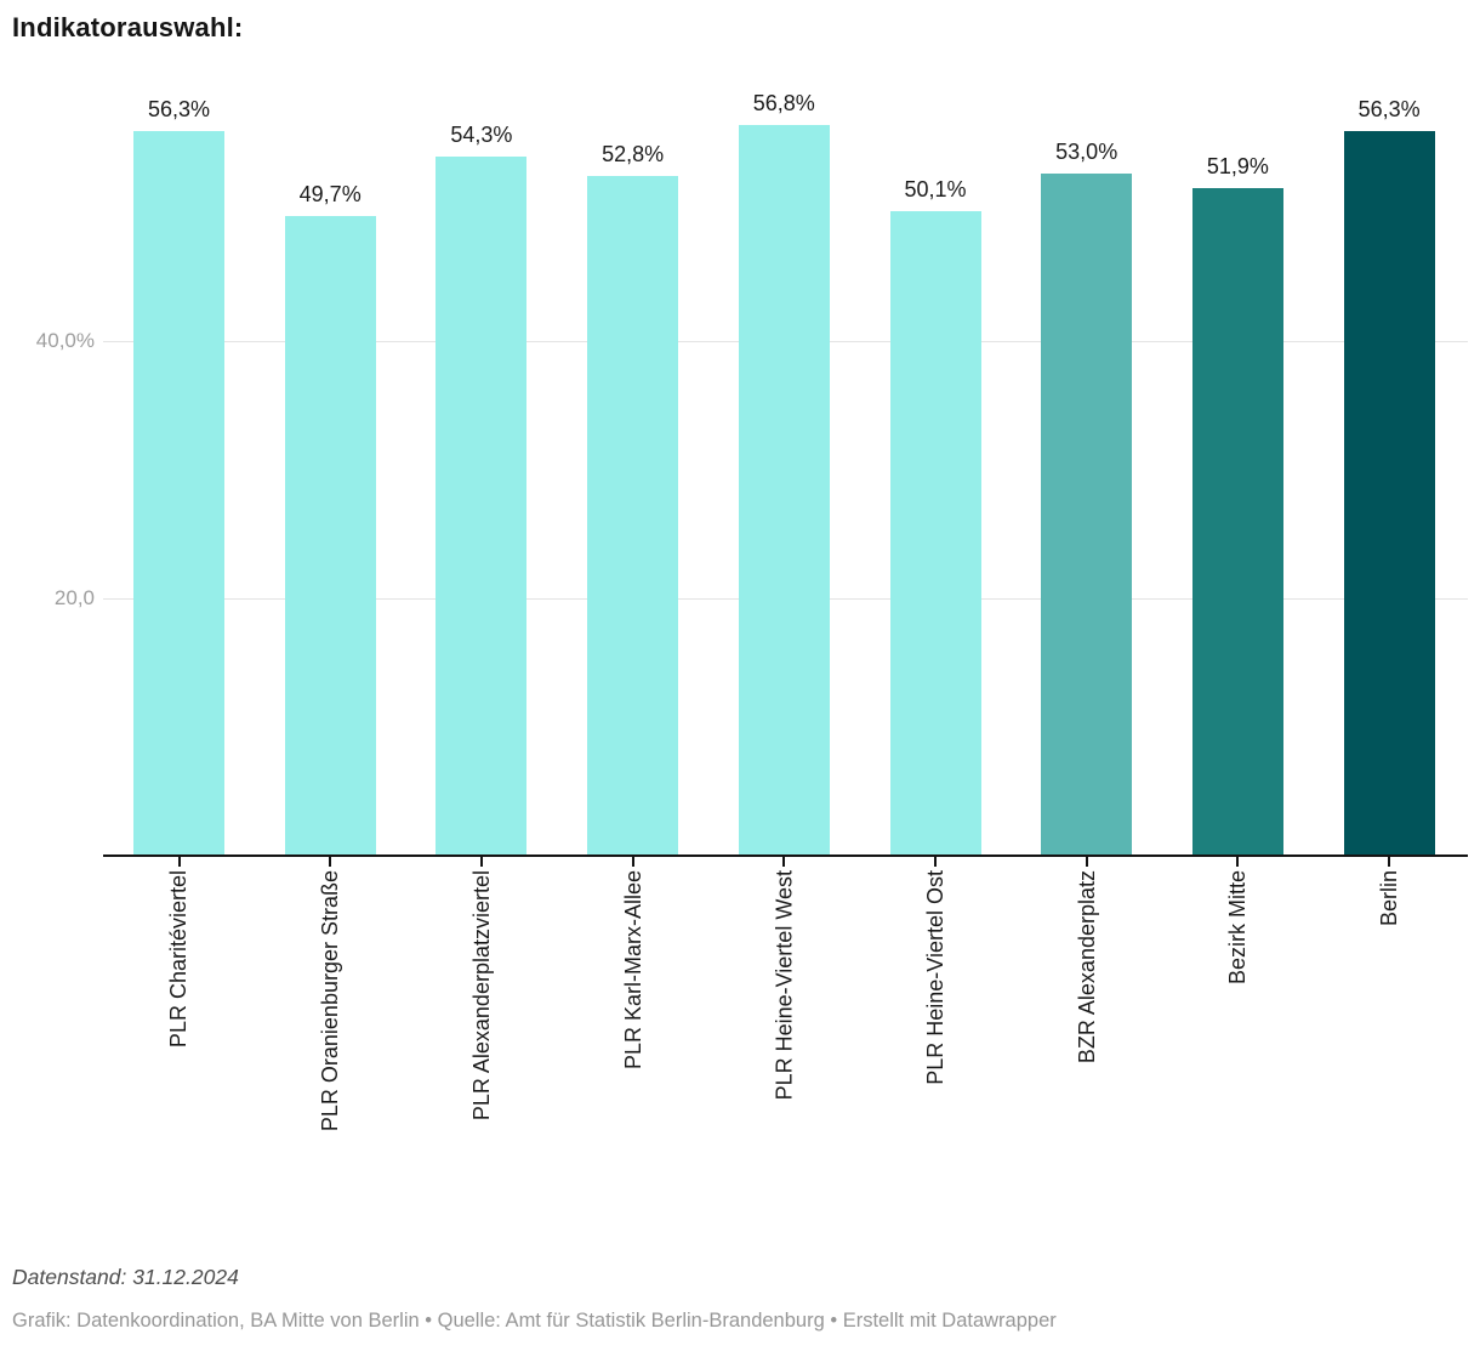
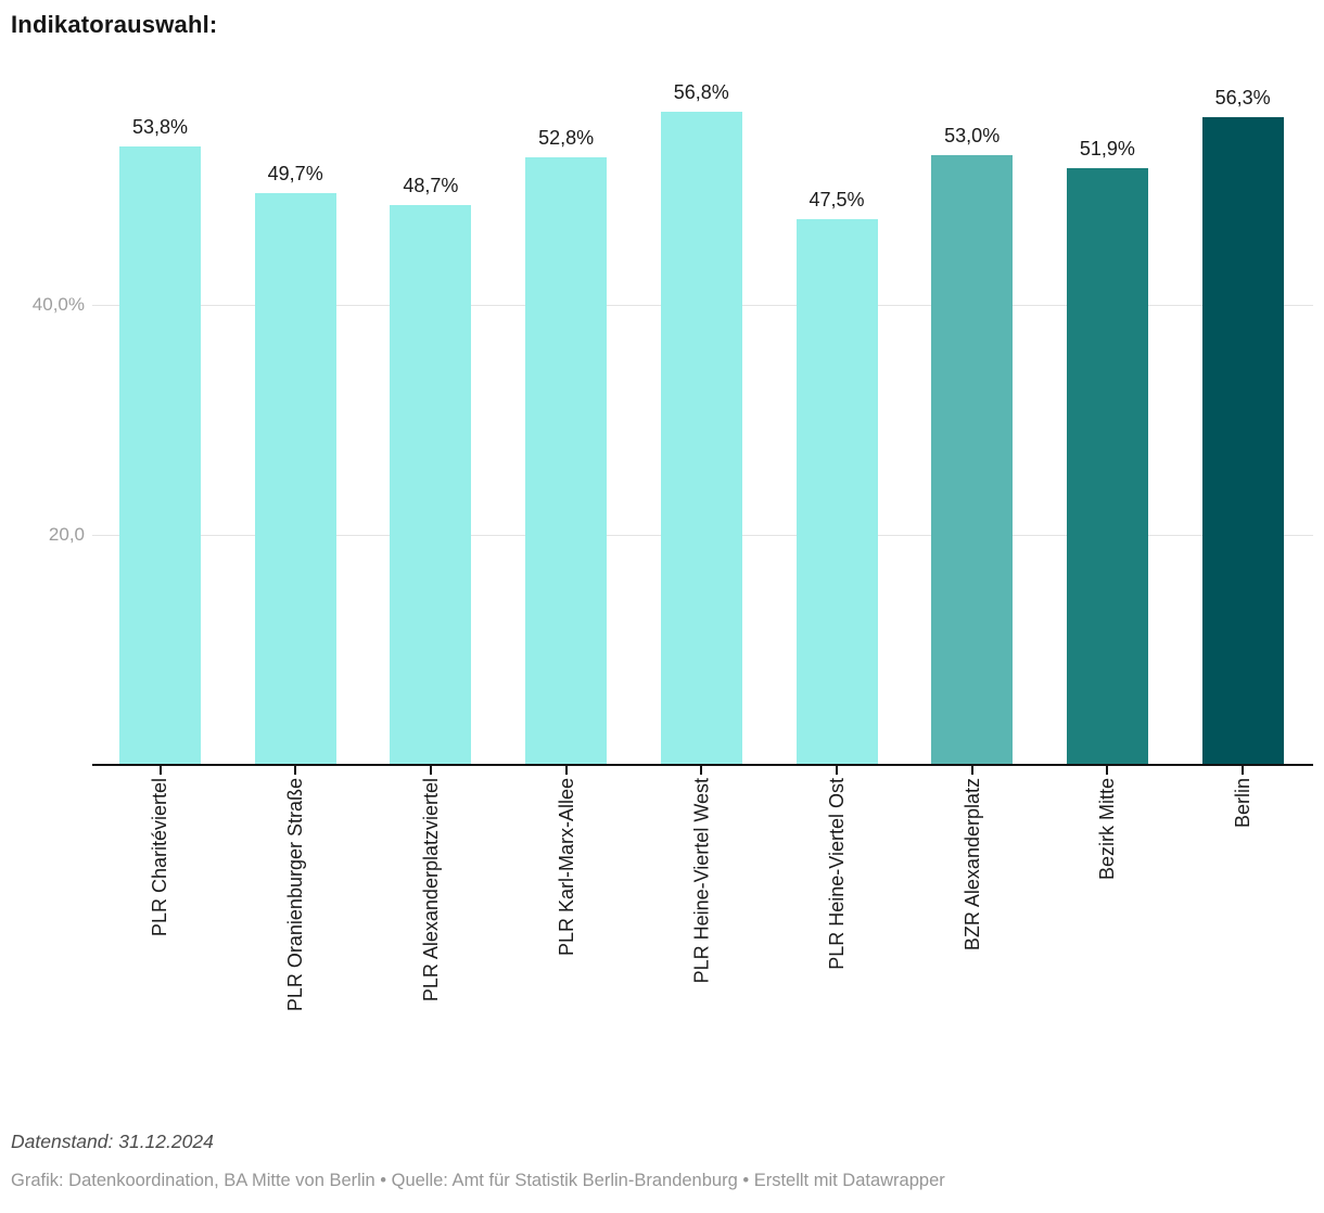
PLR Charitéviertel: 56,3% -> 53,8%
PLR Alexanderplatzviertel: 54,3% -> 48,7%
PLR Heine-Viertel Ost: 50,1% -> 47,5%
